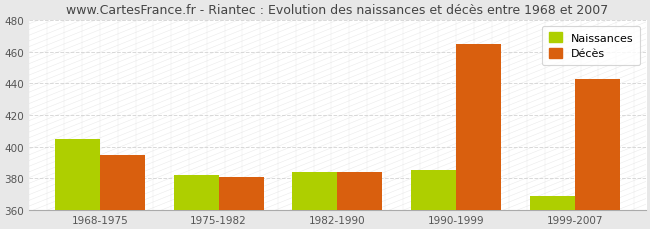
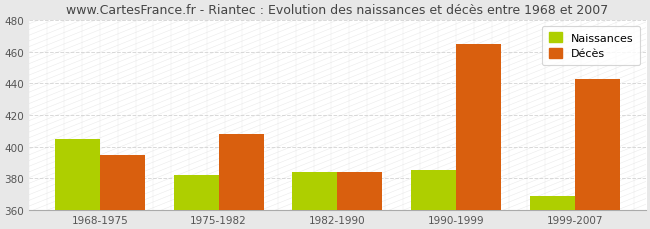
Décès/1975-1982: 381 -> 408
